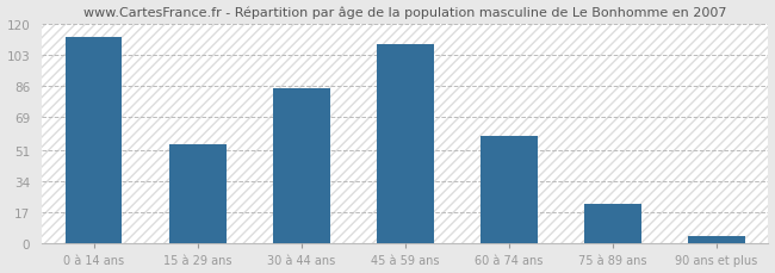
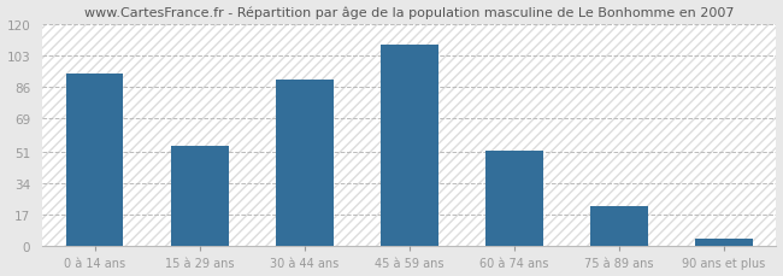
0 à 14 ans: 113 -> 93
30 à 44 ans: 85 -> 90
60 à 74 ans: 59 -> 52
